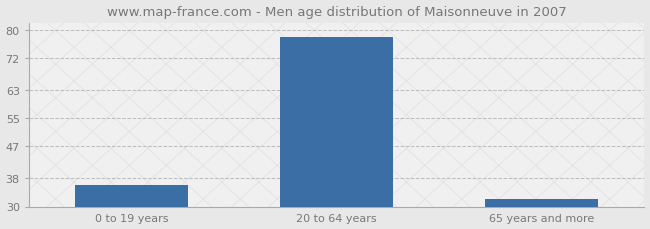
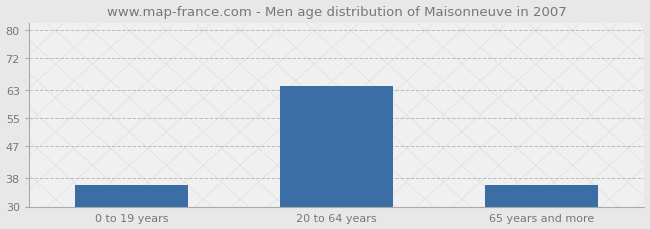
20 to 64 years: 78 -> 64
65 years and more: 32 -> 36
